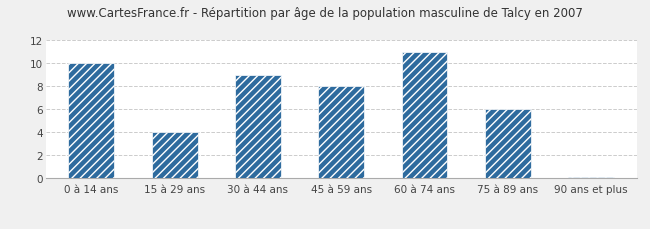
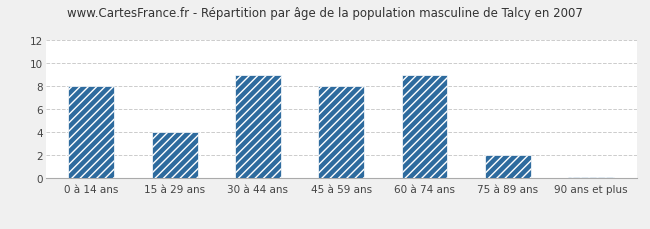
0 à 14 ans: 10.0 -> 8.0
60 à 74 ans: 11.0 -> 9.0
75 à 89 ans: 6.0 -> 2.0
